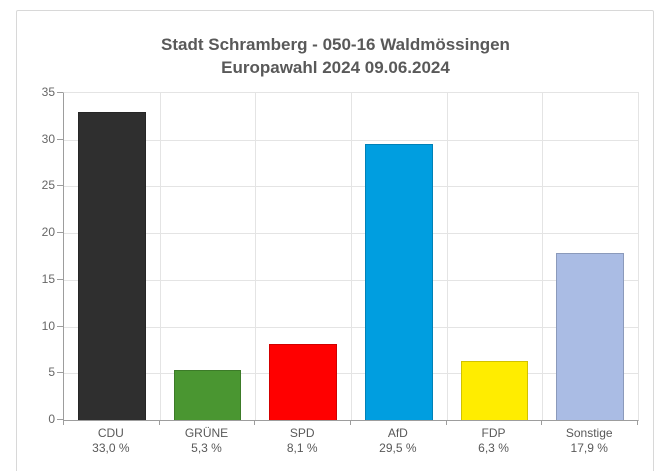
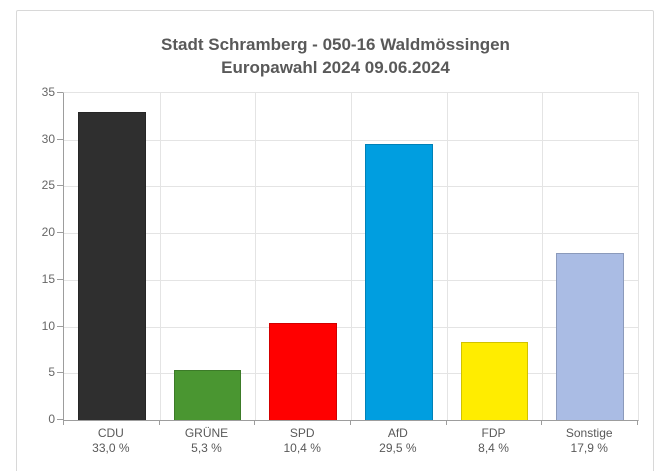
SPD: 8,1 -> 10,4
FDP: 6,3 -> 8,4
